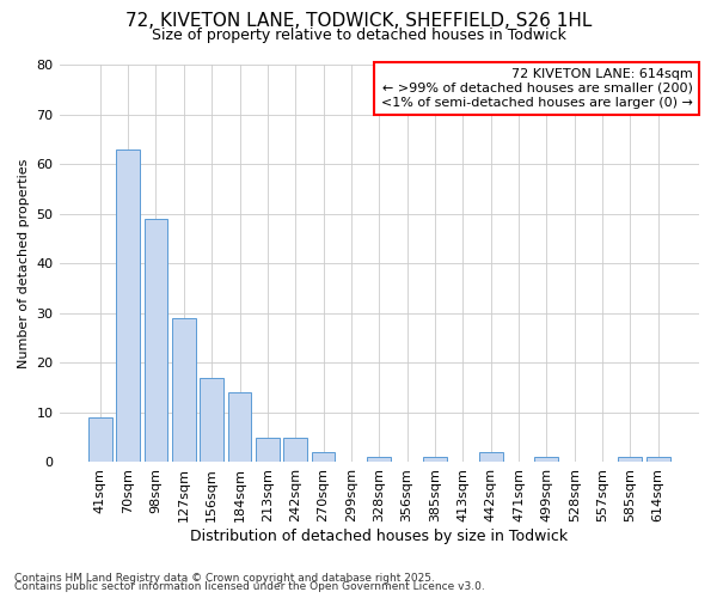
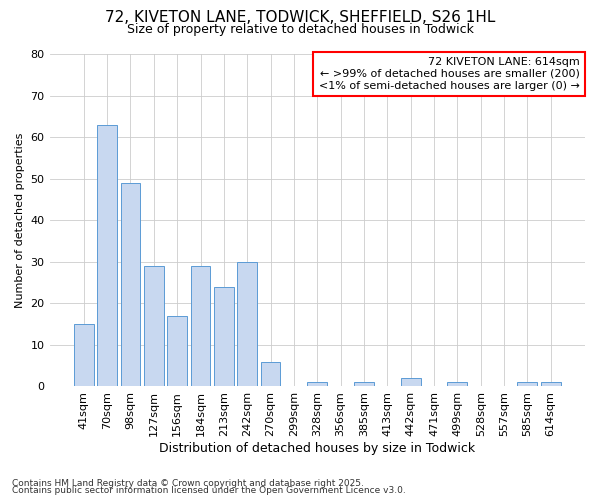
41sqm: 9 -> 15
184sqm: 14 -> 29
213sqm: 5 -> 24
242sqm: 5 -> 30
270sqm: 2 -> 6
